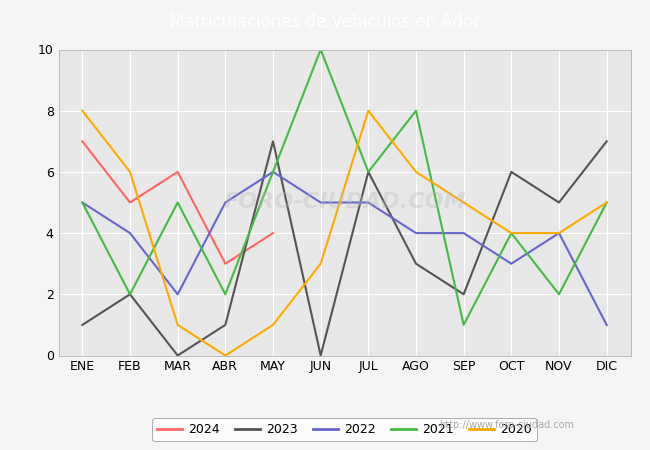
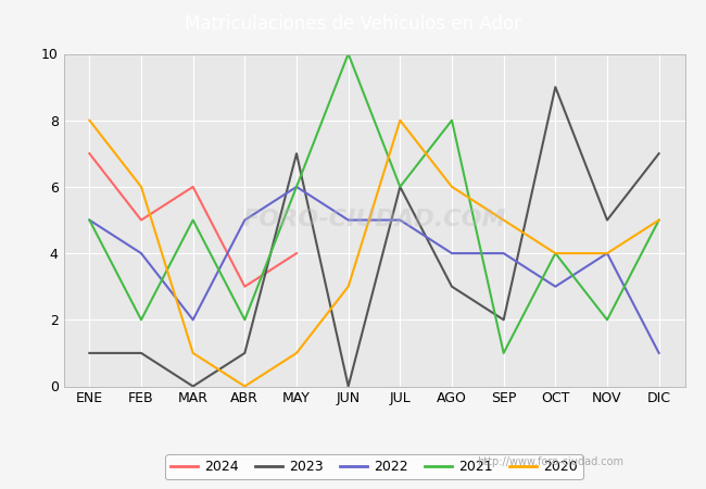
2023/FEB: 2 -> 1
2023/OCT: 6 -> 9
